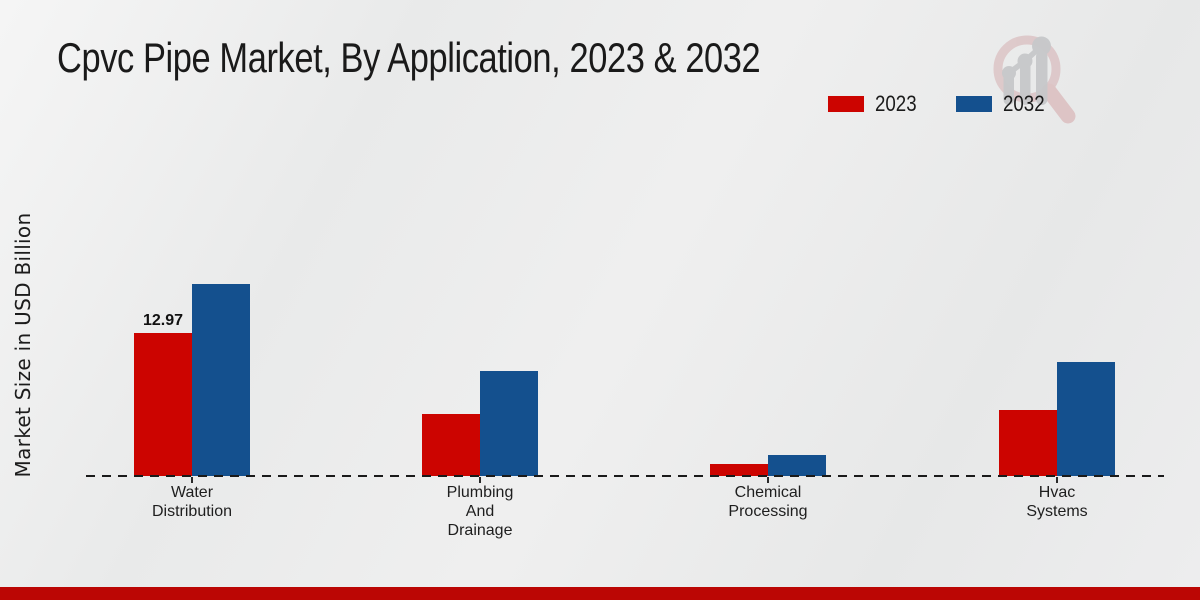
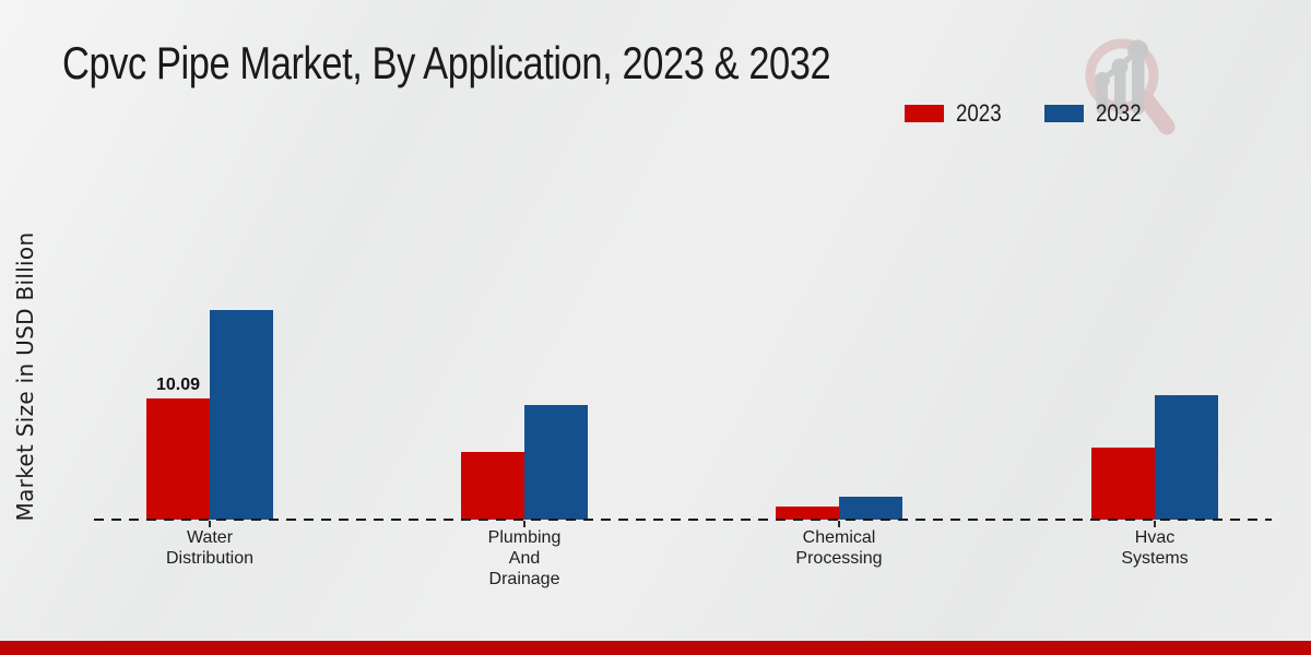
2023/Water Distribution: 12.97 -> 10.09
